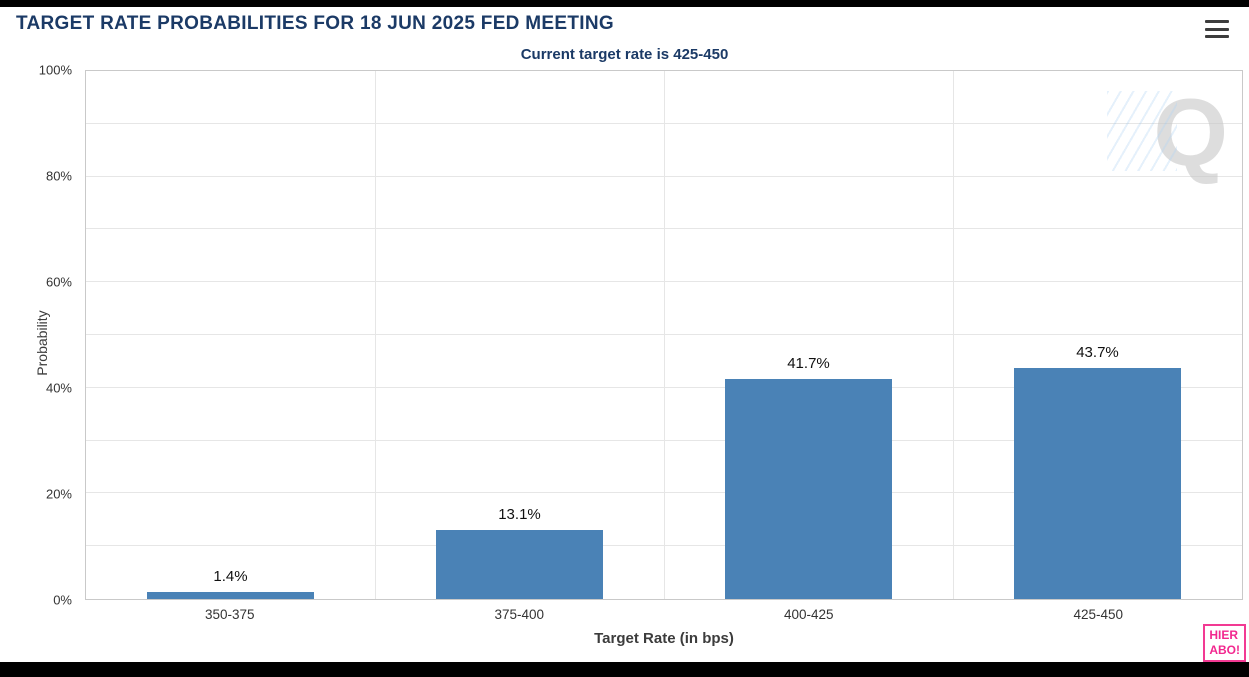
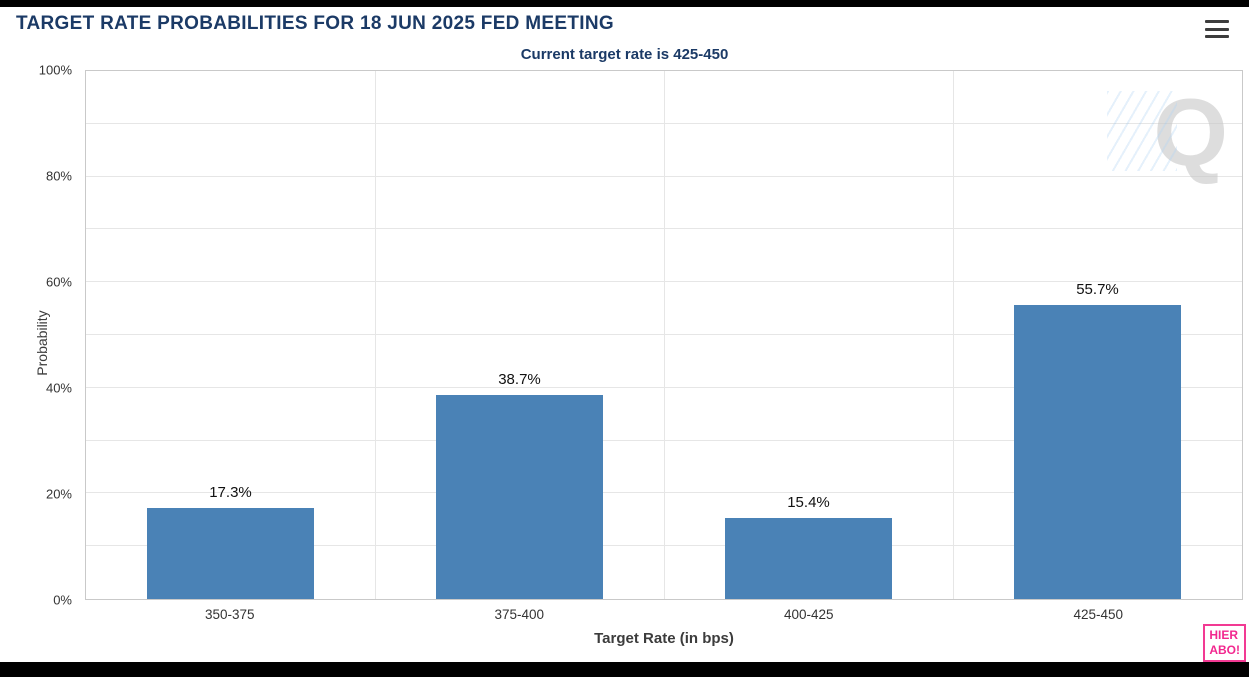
350-375: 1.4% -> 17.3%
375-400: 13.1% -> 38.7%
400-425: 41.7% -> 15.4%
425-450: 43.7% -> 55.7%
